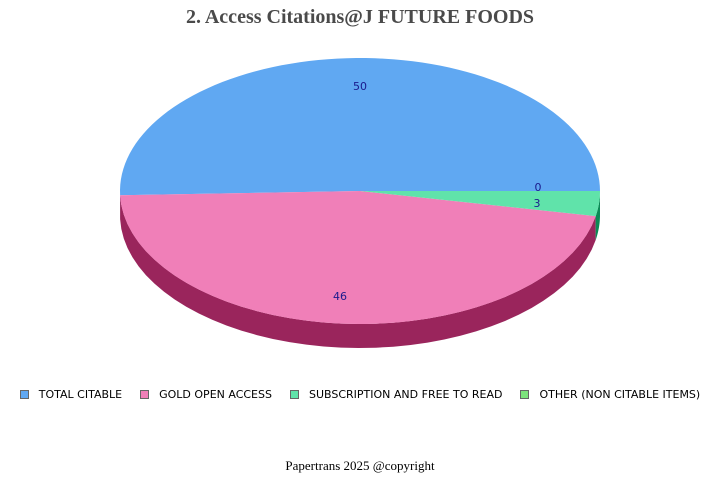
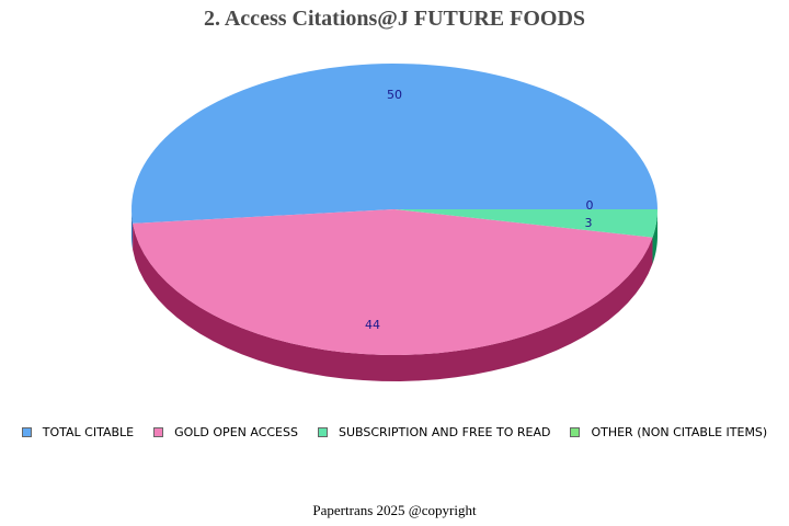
GOLD OPEN ACCESS: 46 -> 44
